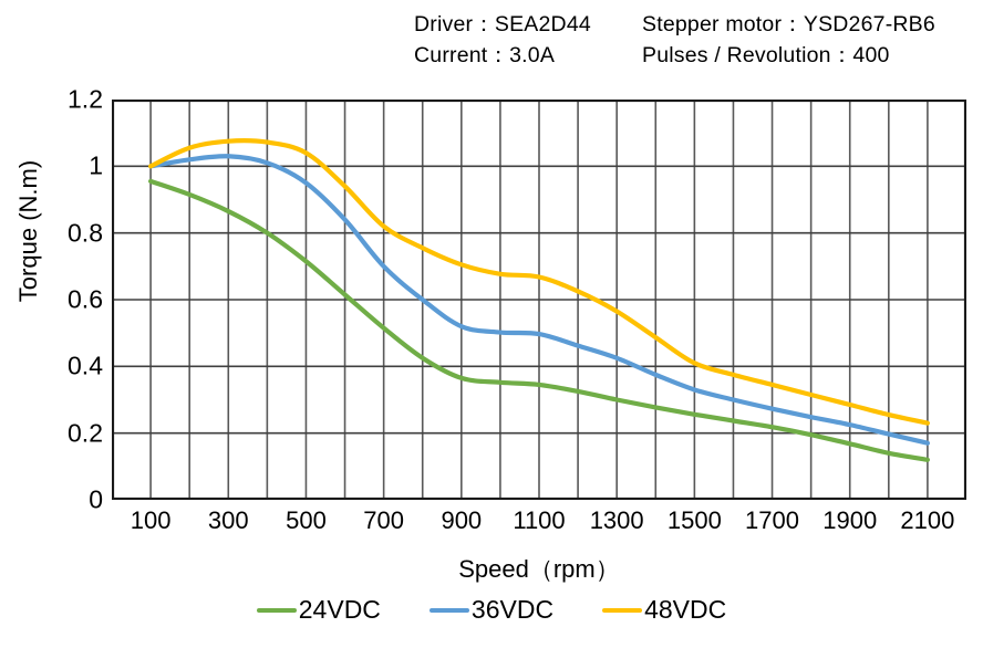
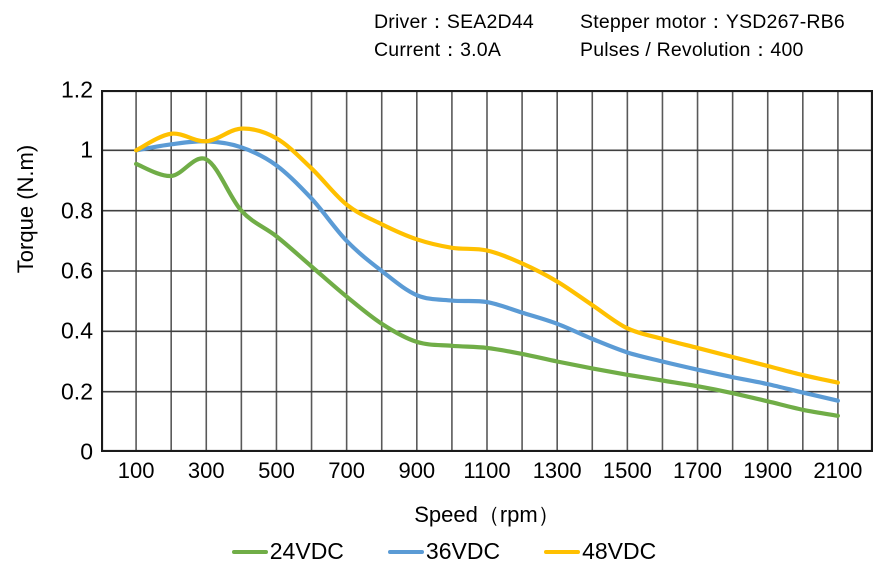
24VDC/300: 0.86 -> 0.97
48VDC/300: 1.07 -> 1.03
